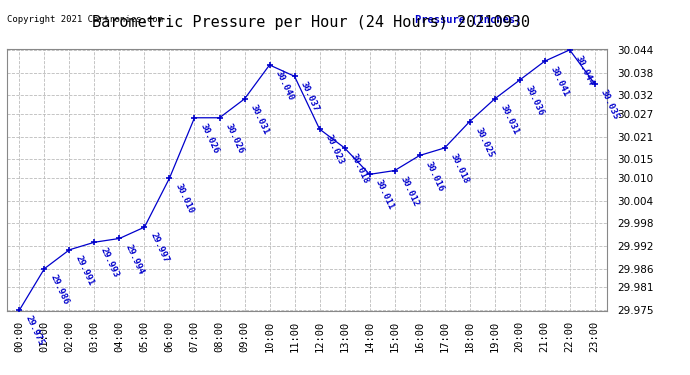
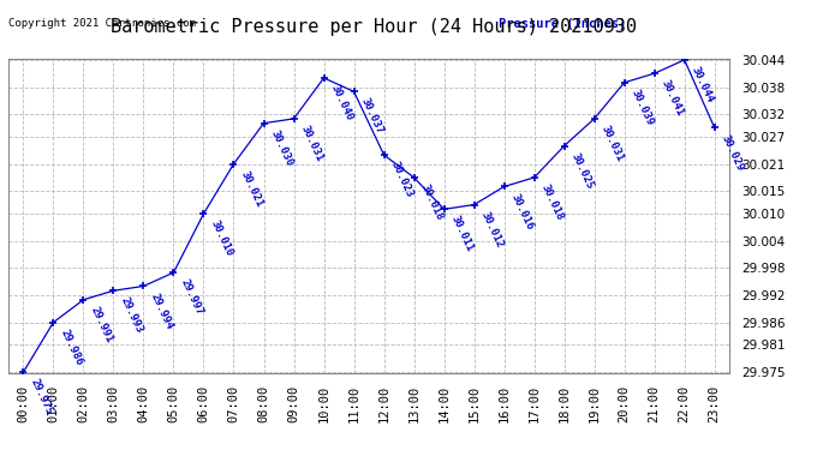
07:00: 30.026 -> 30.021
08:00: 30.026 -> 30.030
20:00: 30.036 -> 30.039
23:00: 30.035 -> 30.029
